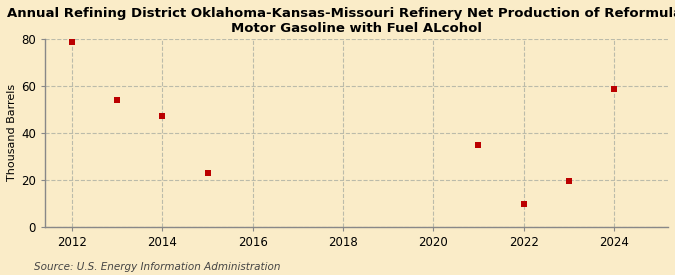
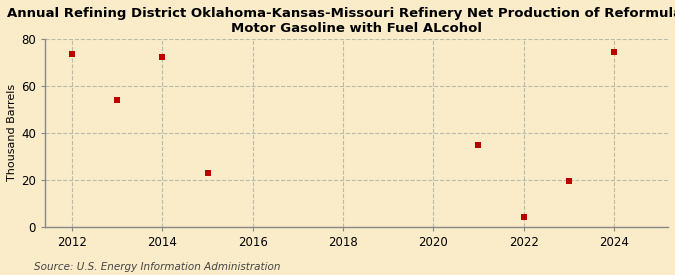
2012: 78.5 -> 73.5
2014: 47.0 -> 72.5
2022: 9.5 -> 4.0
2024: 58.5 -> 74.5
